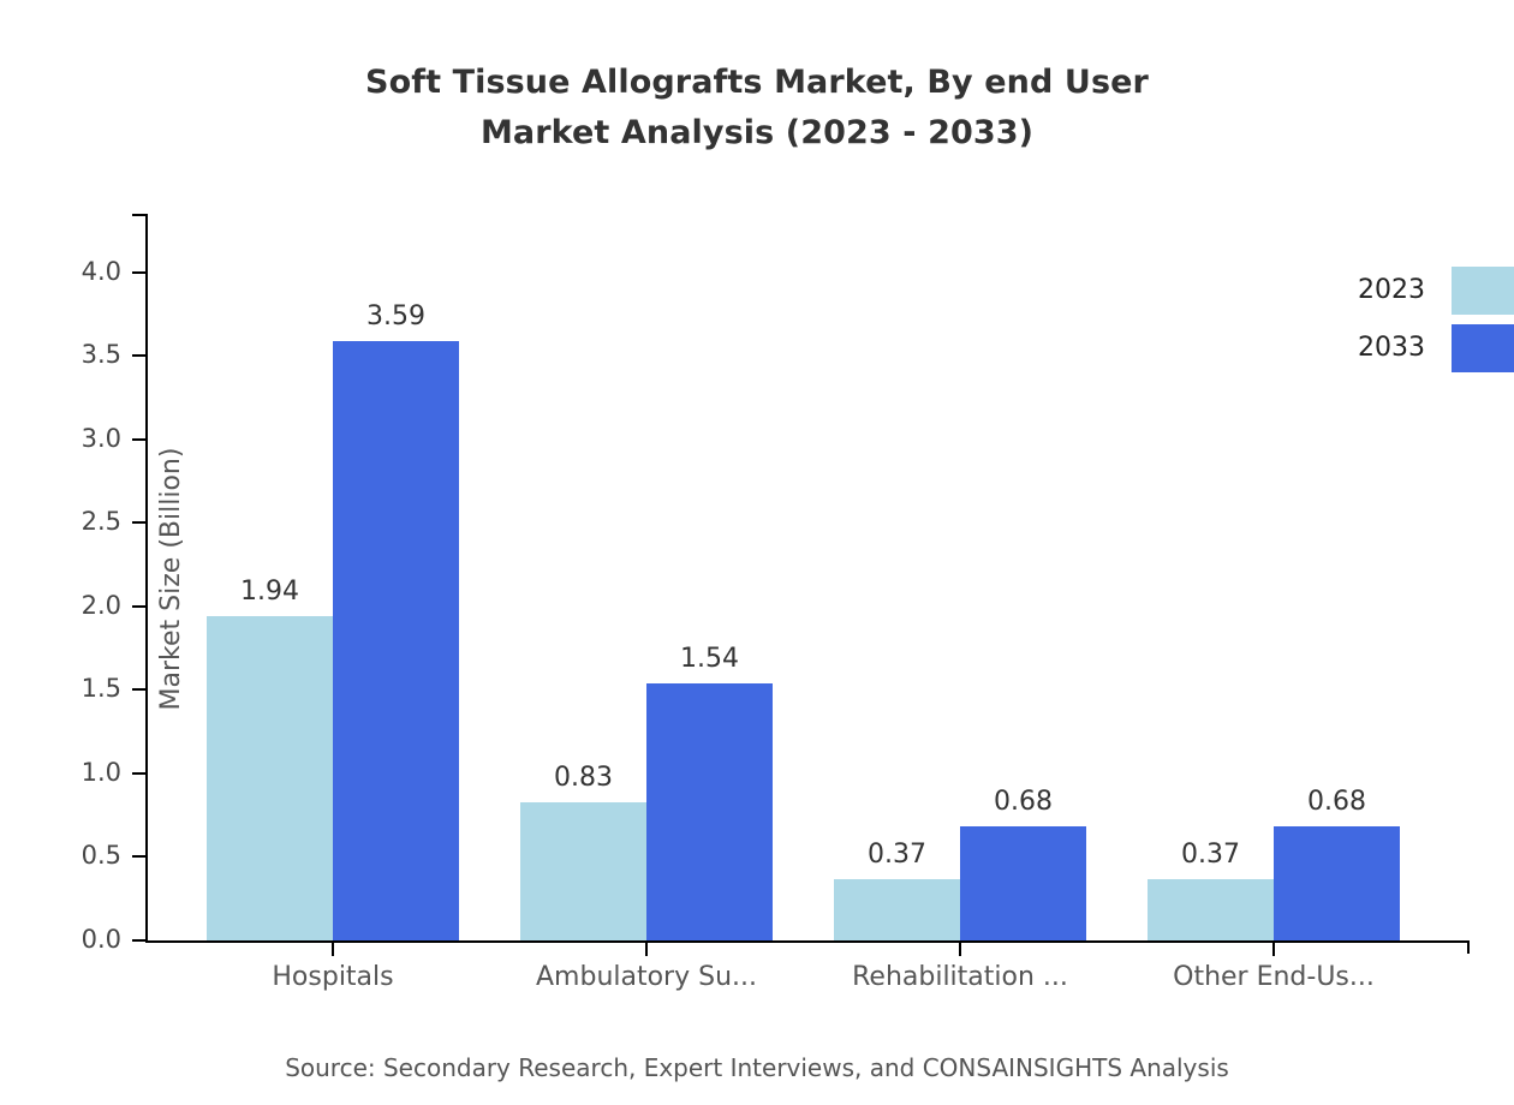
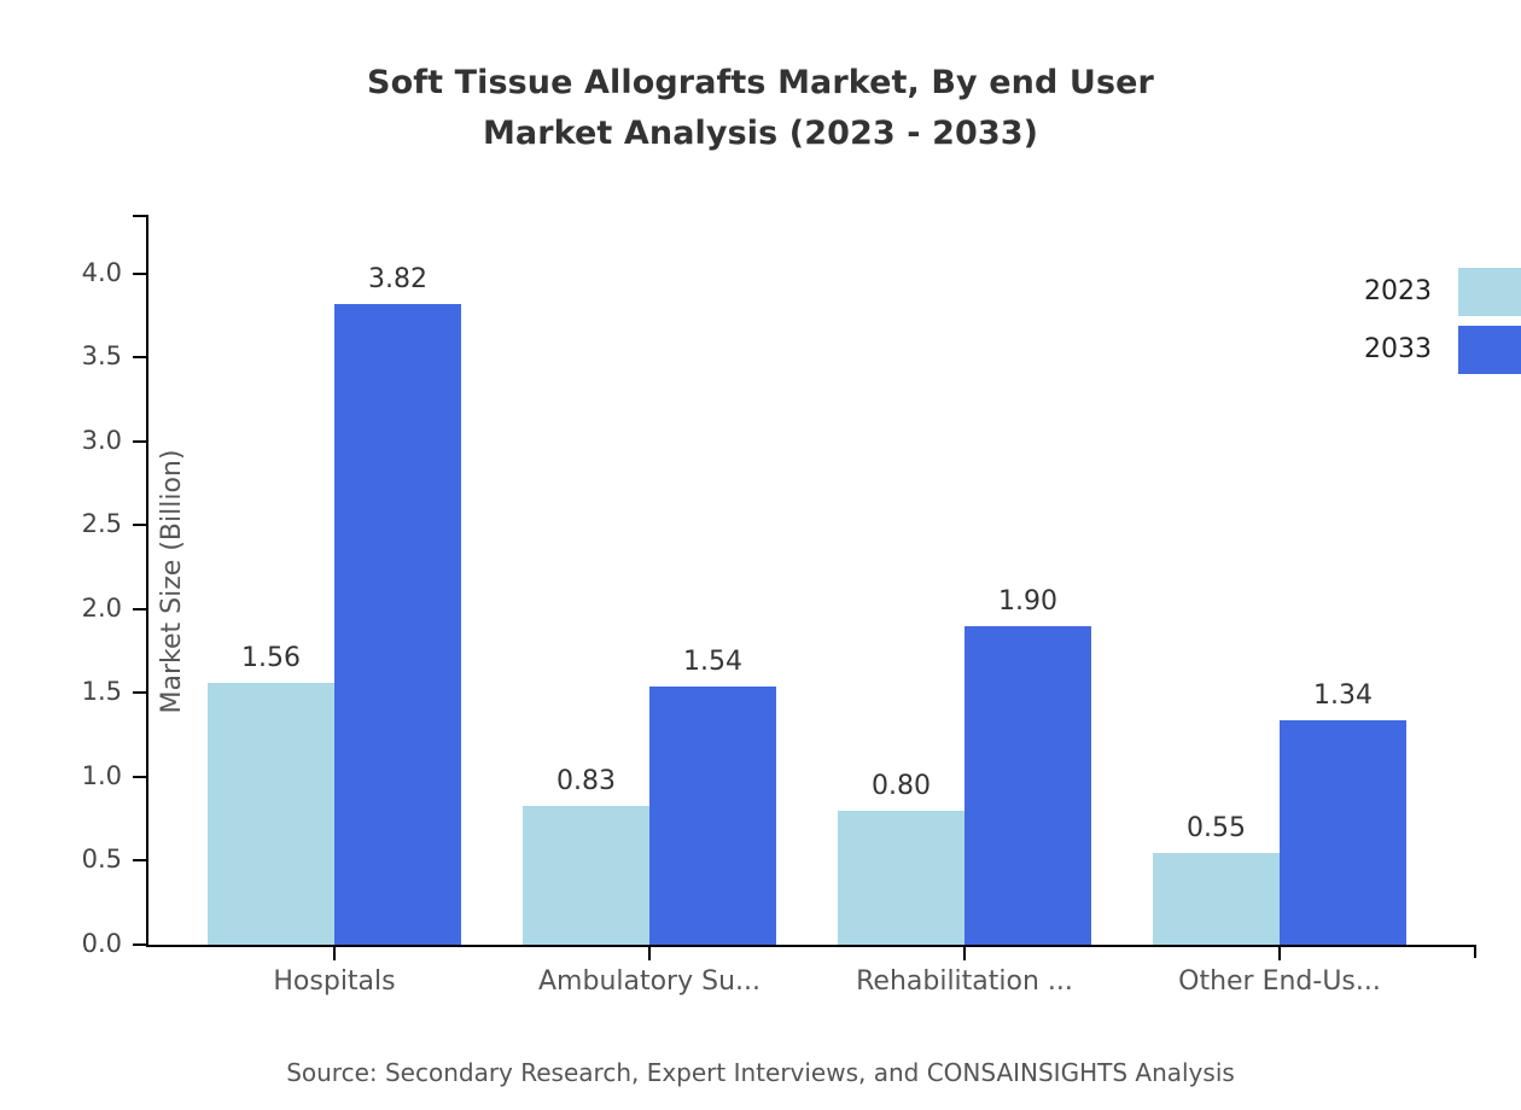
2023/Hospitals: 1.94 -> 1.56
2033/Hospitals: 3.59 -> 3.82
2023/Rehabilitation ...: 0.37 -> 0.80
2033/Rehabilitation ...: 0.68 -> 1.90
2023/Other End-Us...: 0.37 -> 0.55
2033/Other End-Us...: 0.68 -> 1.34
